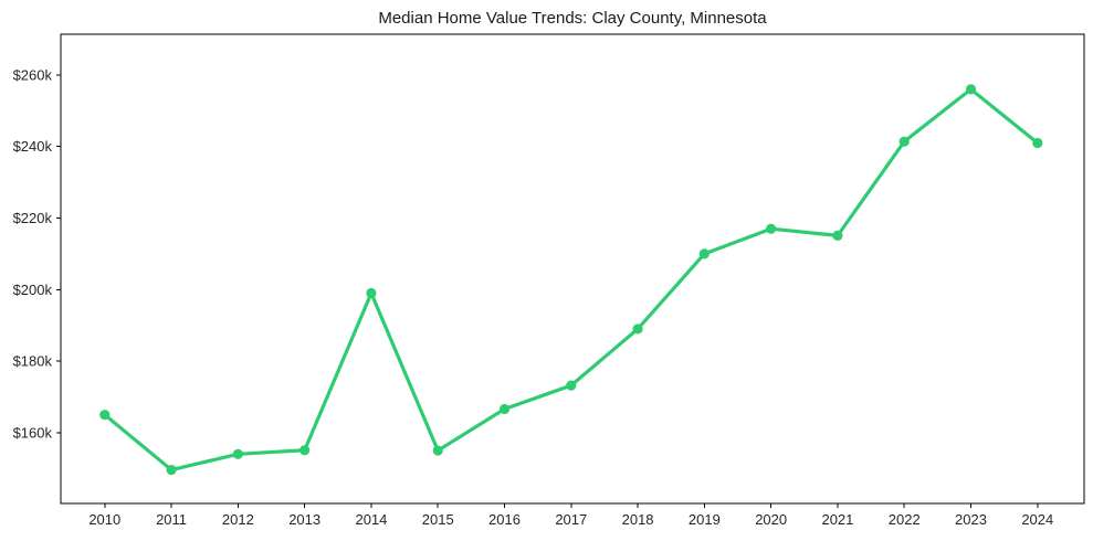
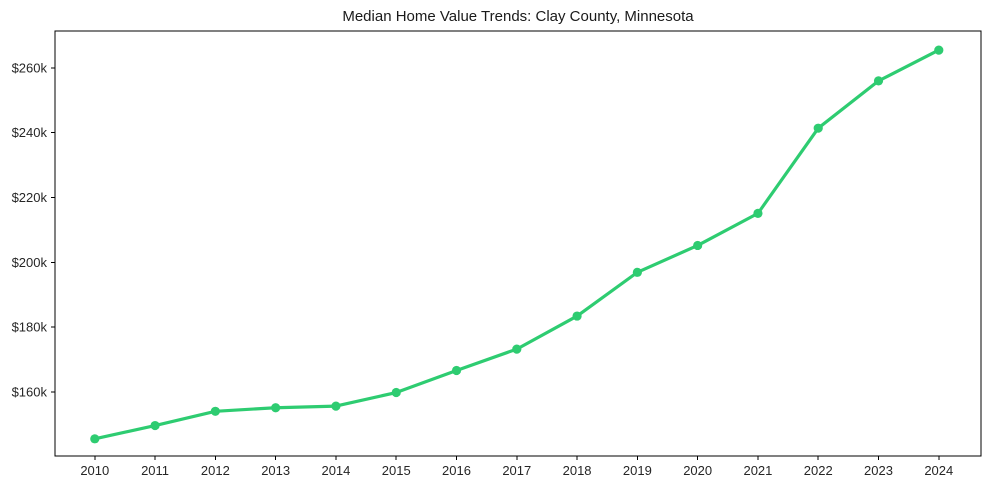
2010: $165k -> $146k
2014: $199k -> $156k
2015: $155k -> $160k
2018: $189k -> $183k
2019: $210k -> $197k
2020: $217k -> $205k
2024: $241k -> $266k
